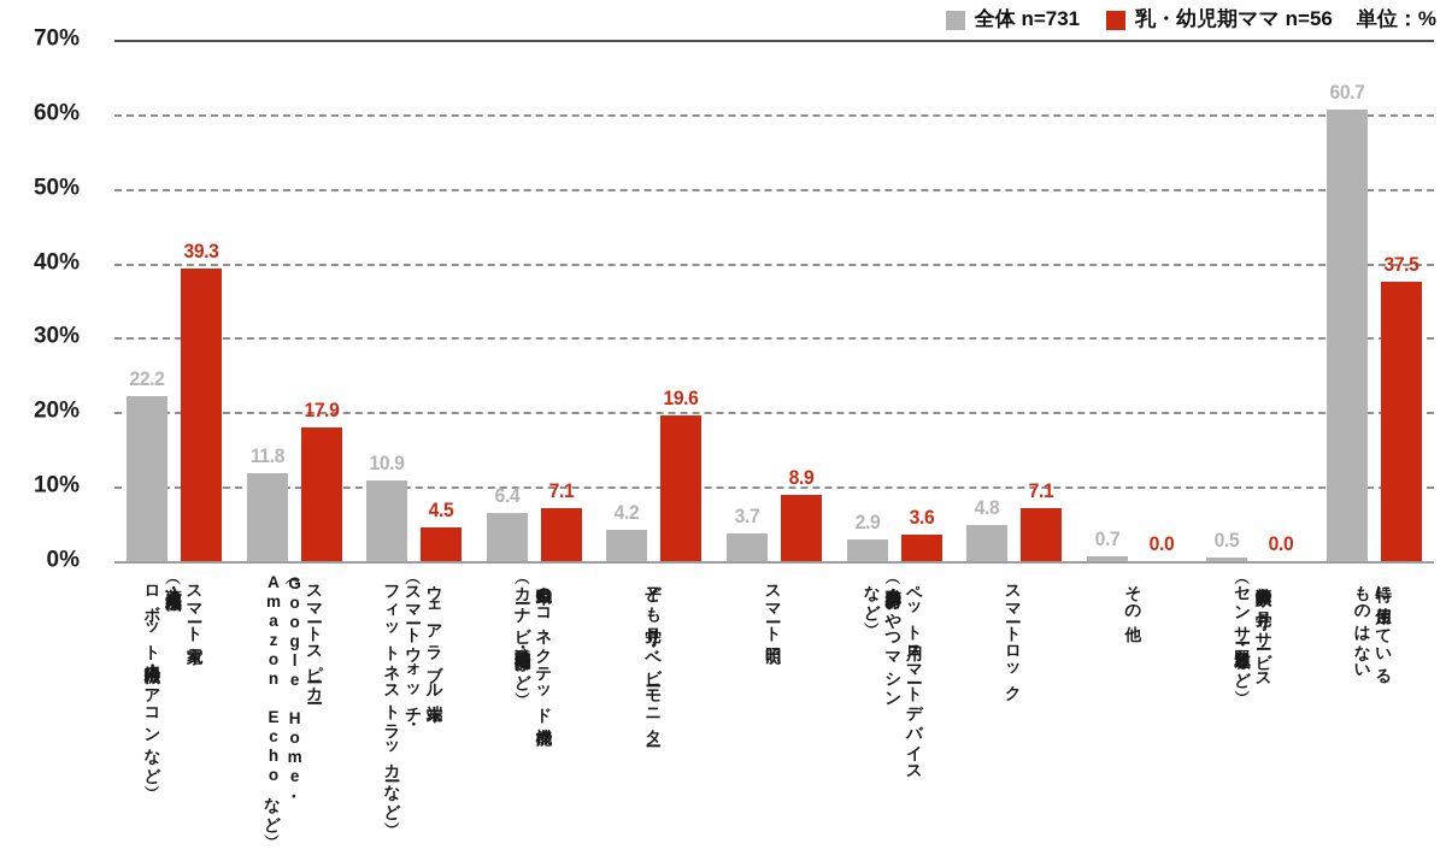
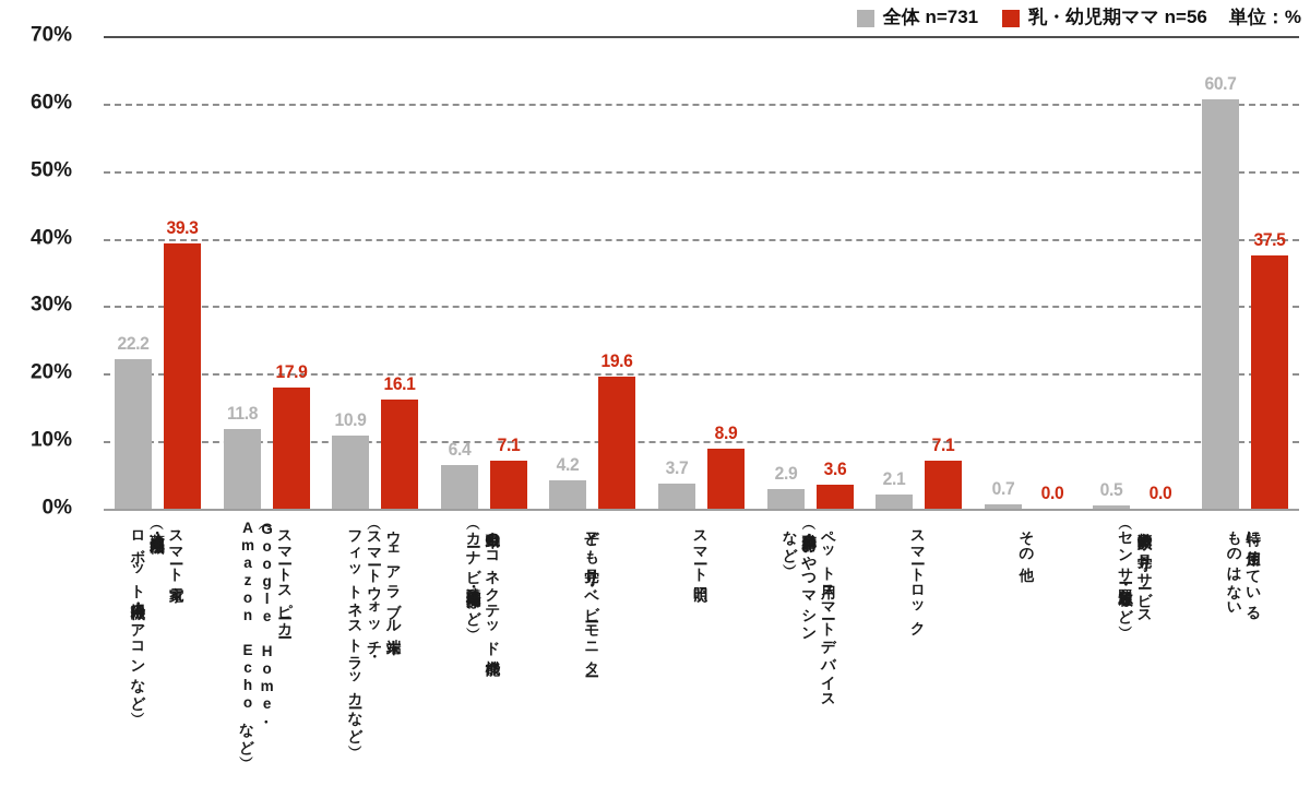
乳・幼児期ママ n=56/ウェアラブル端末 （スマートウォッチ・ フィットネストラッカーなど）: 4.5 -> 16.1
全体 n=731/スマートロック: 4.8 -> 2.1
